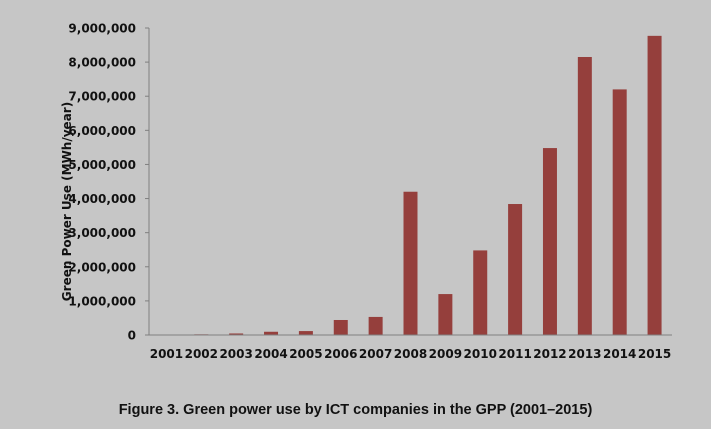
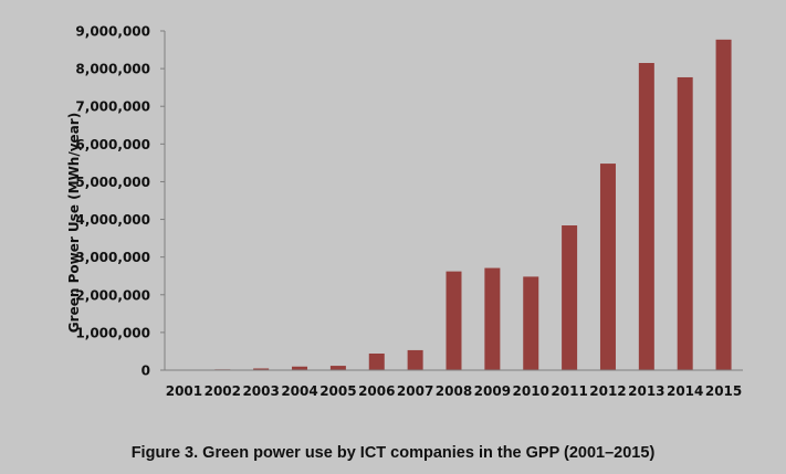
2008: 4200000 -> 2600000
2009: 1200000 -> 2700000
2014: 7200000 -> 7800000
